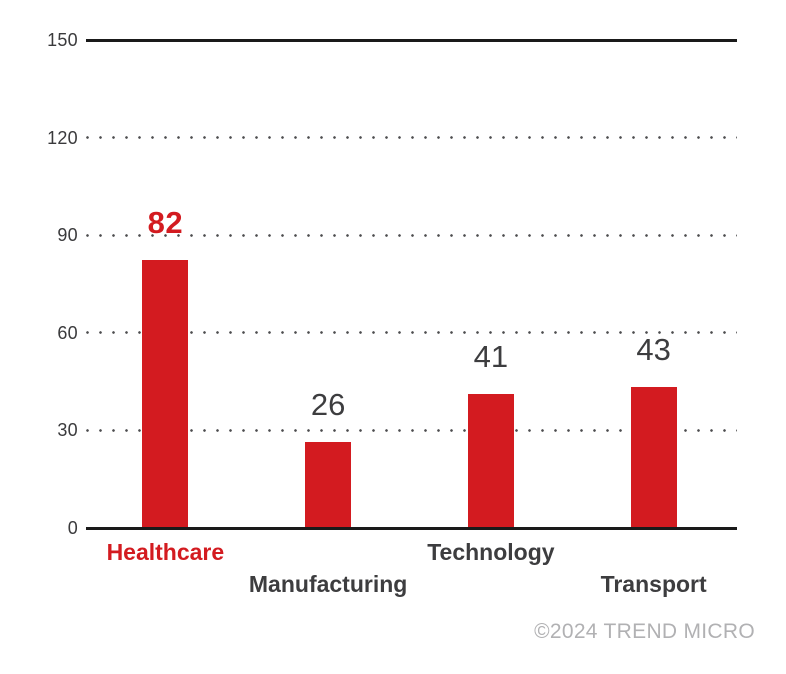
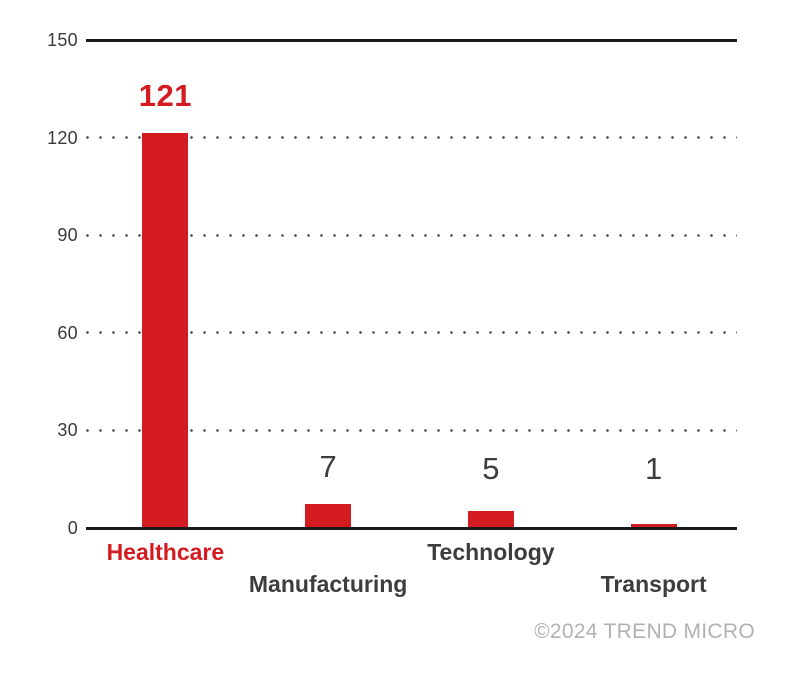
Healthcare: 82 -> 121
Manufacturing: 26 -> 7
Technology: 41 -> 5
Transport: 43 -> 1
